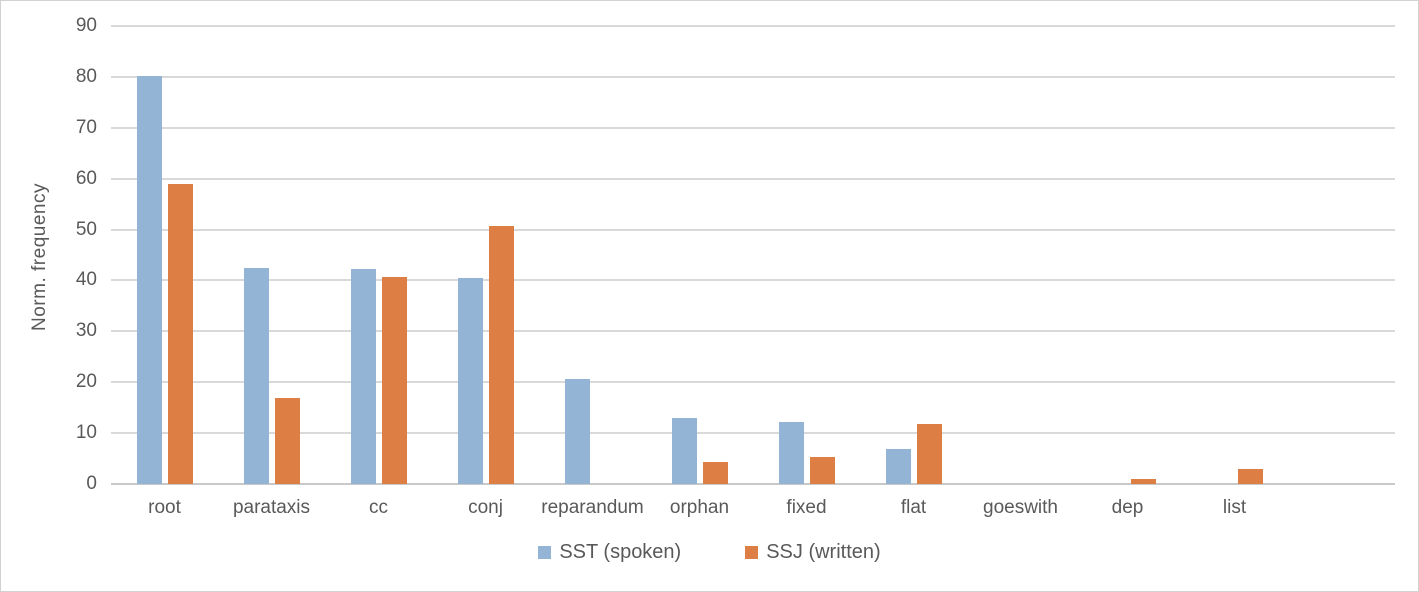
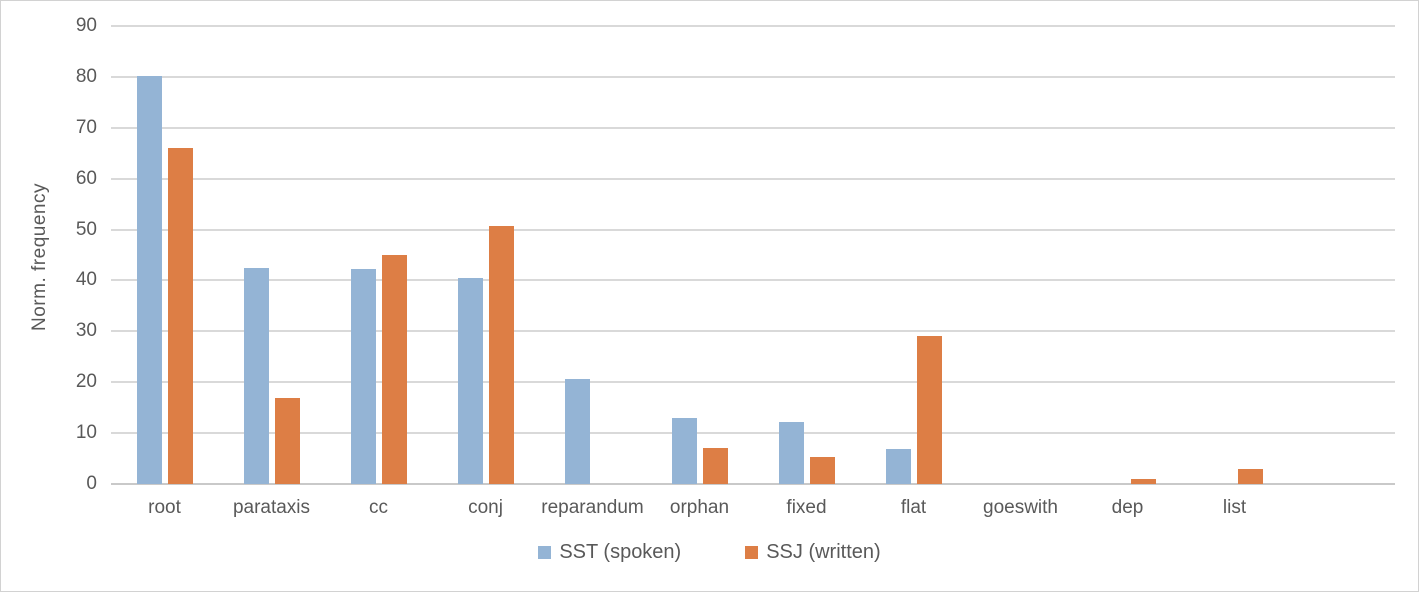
SSJ (written)/root: 59 -> 66
SSJ (written)/cc: 41 -> 45
SSJ (written)/orphan: 4 -> 7
SSJ (written)/flat: 12 -> 29
